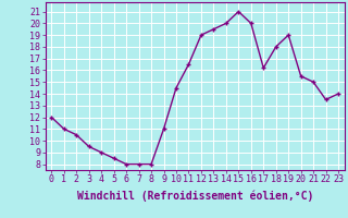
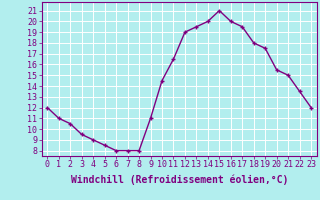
17: 16.2 -> 19.5
19: 19.0 -> 17.5
23: 14.0 -> 12.0
